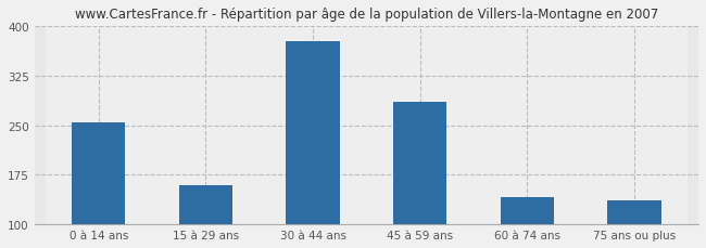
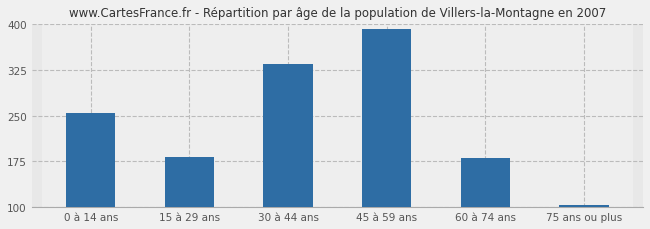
15 à 29 ans: 160 -> 183
30 à 44 ans: 378 -> 335
45 à 59 ans: 286 -> 393
60 à 74 ans: 142 -> 181
75 ans ou plus: 136 -> 104
